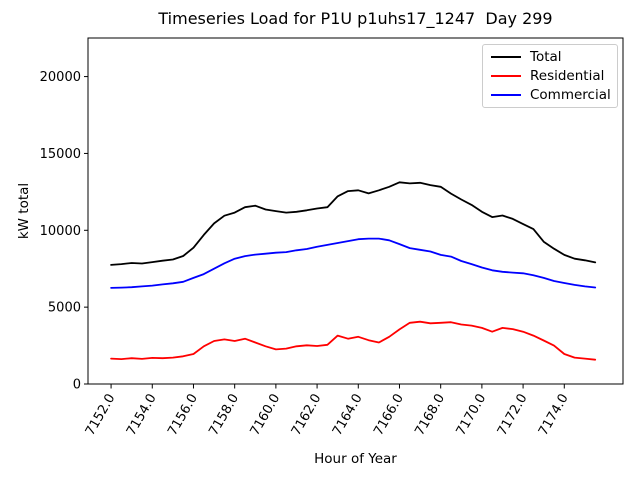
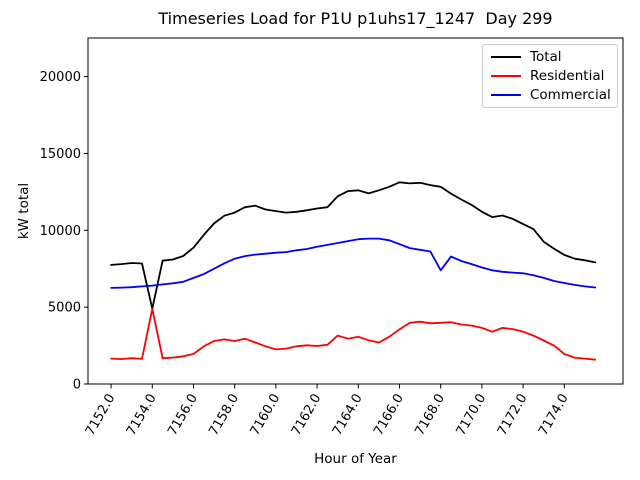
Total/7154.0: 7900 -> 4900
Residential/7154.0: 1700 -> 4900
Commercial/7168.0: 8400 -> 7400
